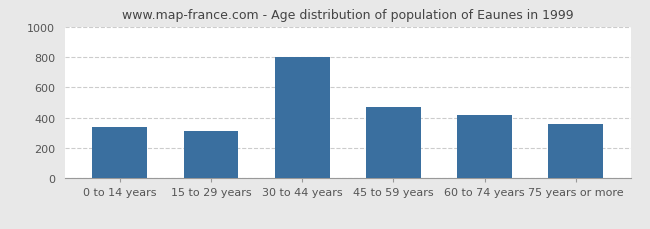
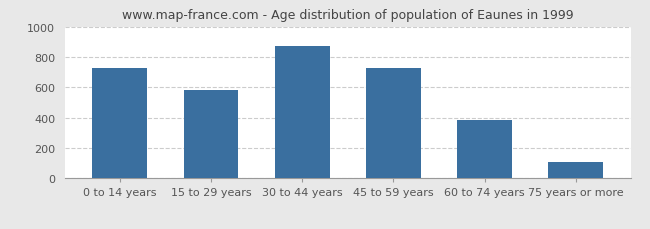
0 to 14 years: 340 -> 730
15 to 29 years: 310 -> 580
30 to 44 years: 800 -> 870
45 to 59 years: 470 -> 730
60 to 74 years: 420 -> 380
75 years or more: 360 -> 100
